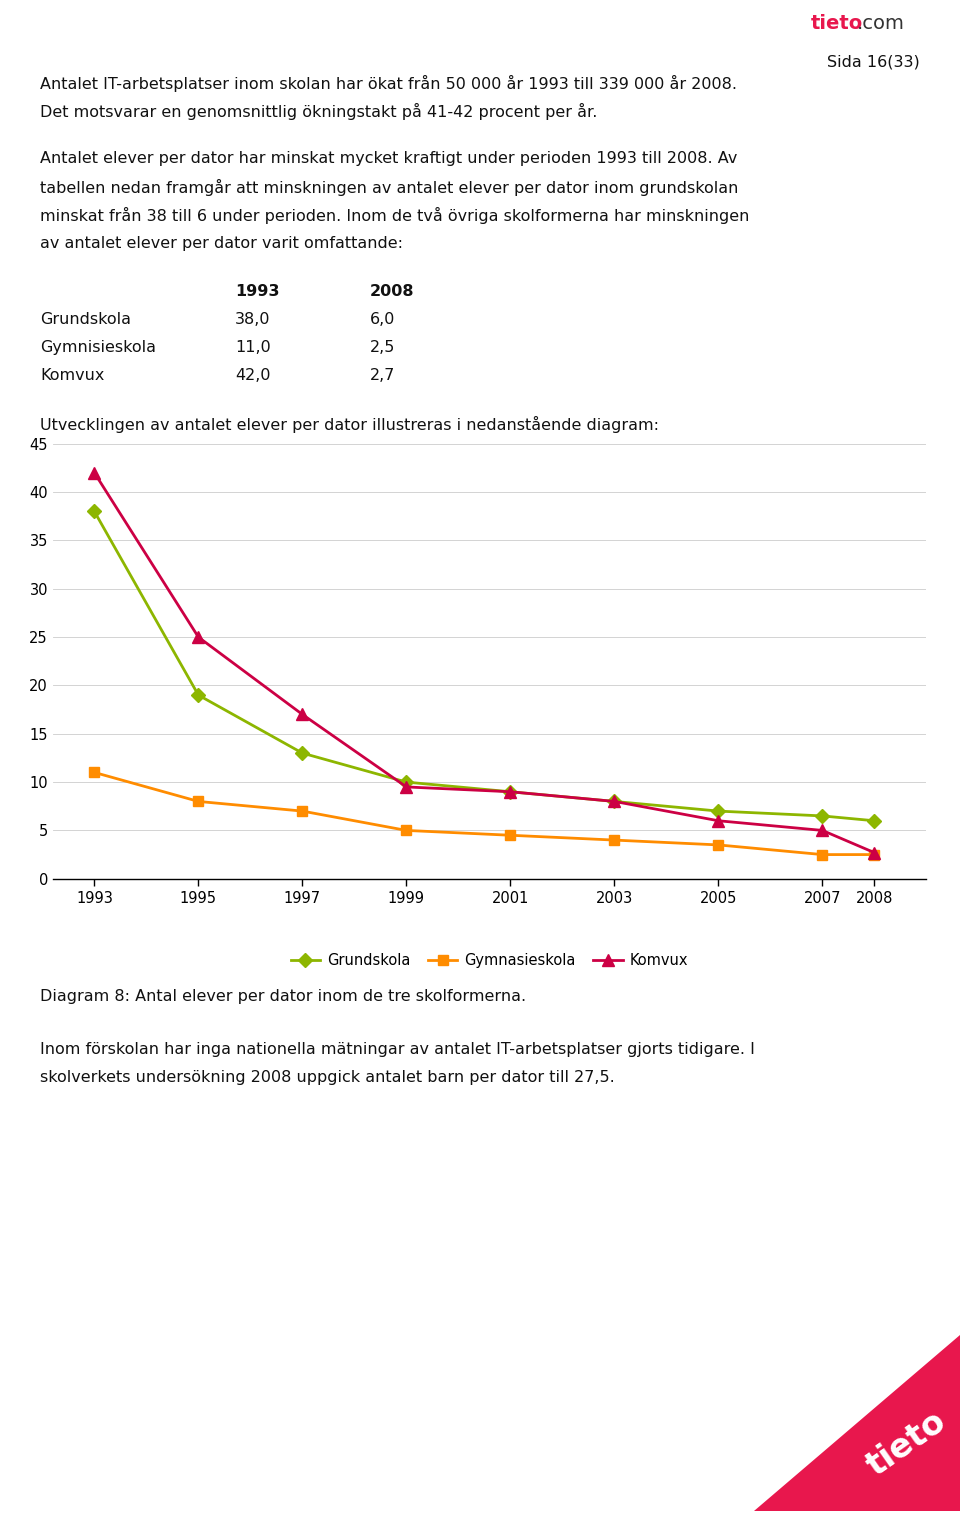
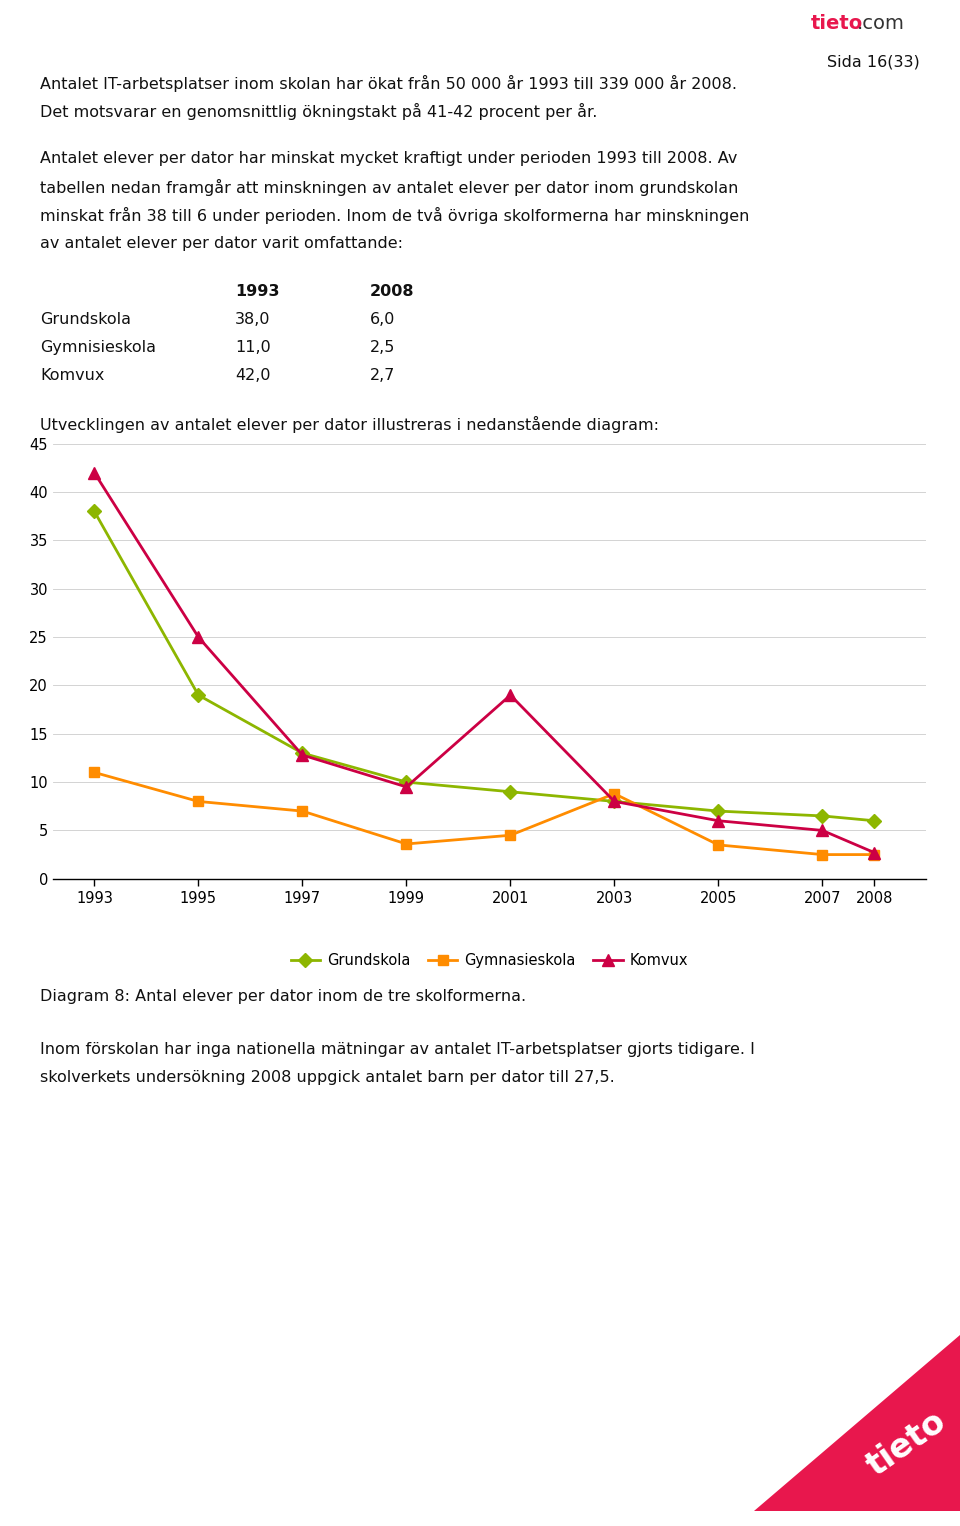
Komvux/1997: 17.0 -> 12.8
Gymnasieskola/1999: 5.0 -> 3.6
Komvux/2001: 9.0 -> 19.0
Gymnasieskola/2003: 4.0 -> 8.8
